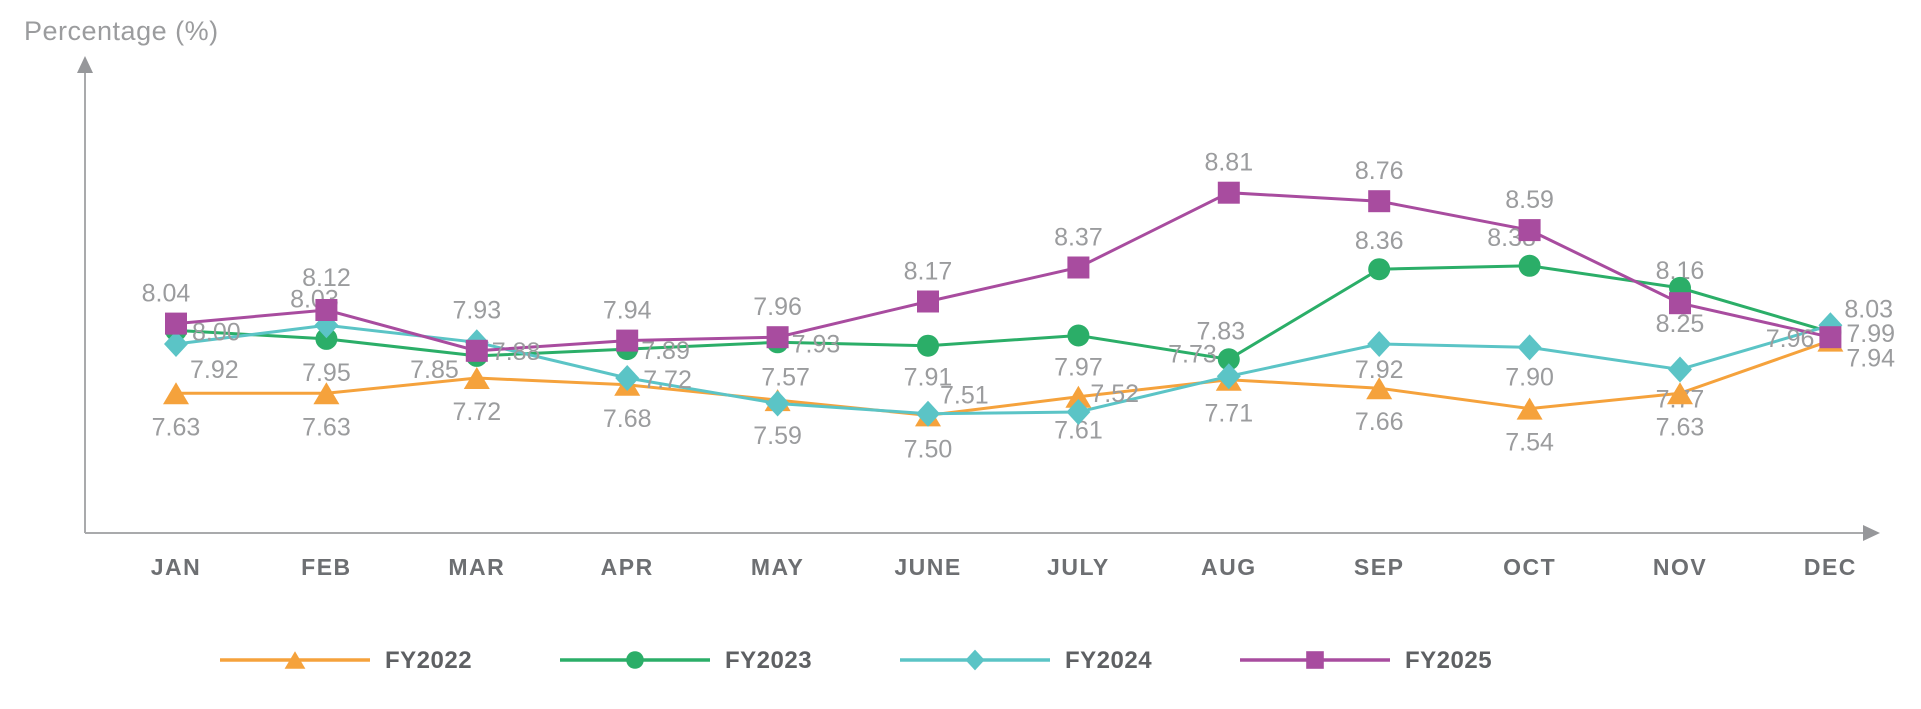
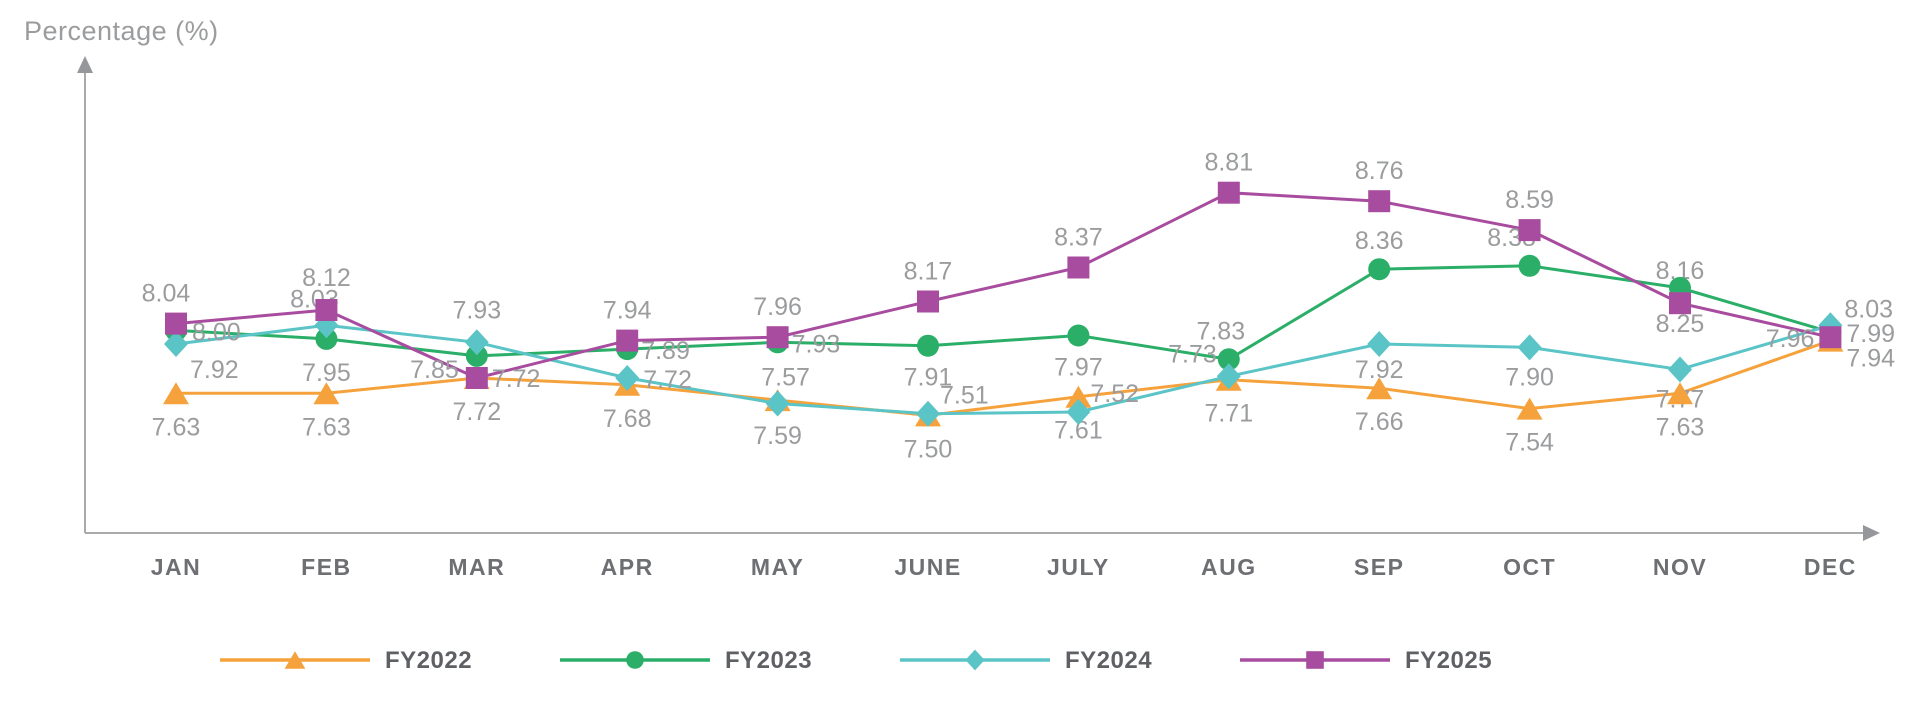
FY2025/MAR: 7.88 -> 7.72
